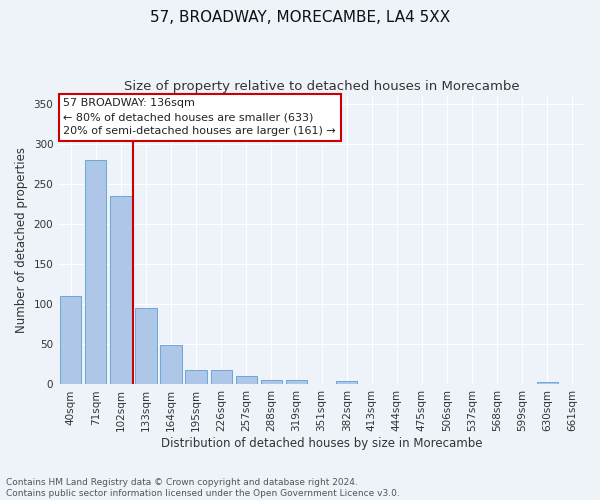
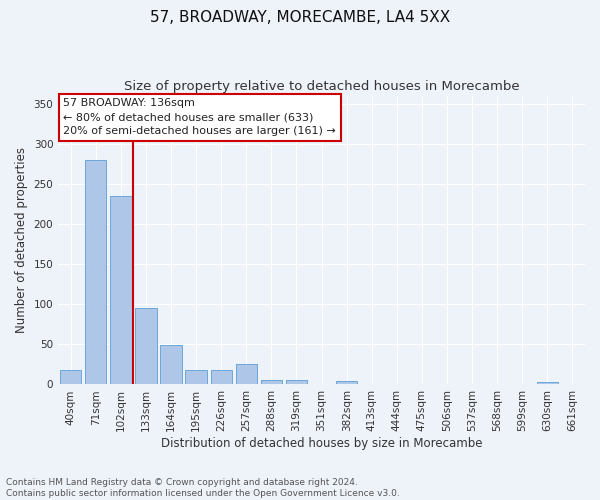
40sqm: 110 -> 18
257sqm: 10 -> 26
